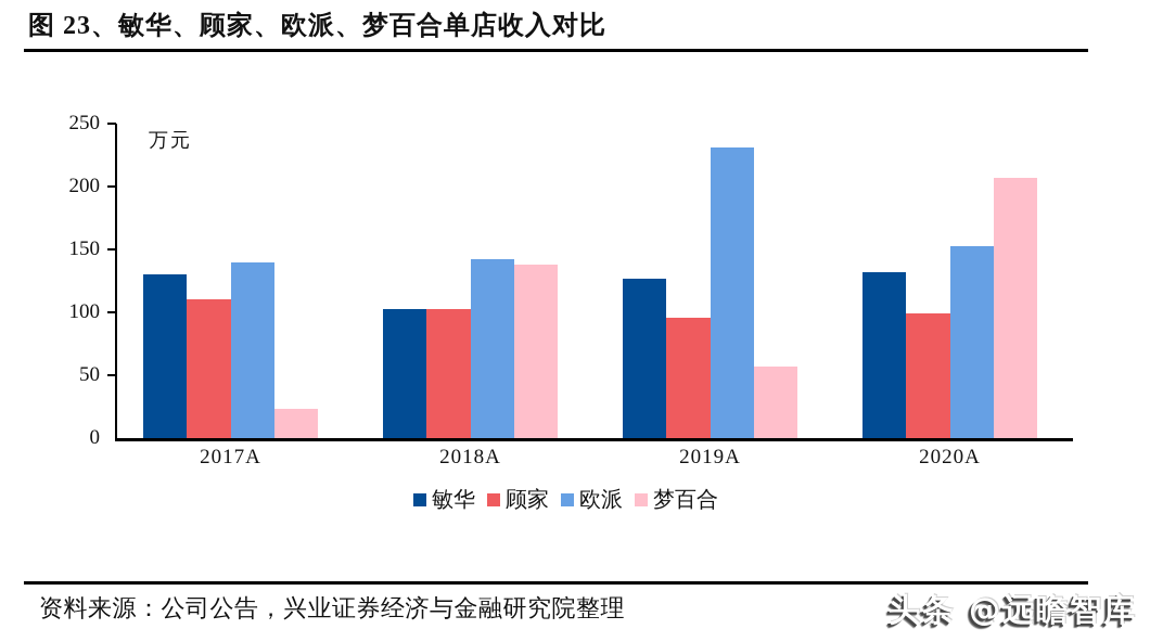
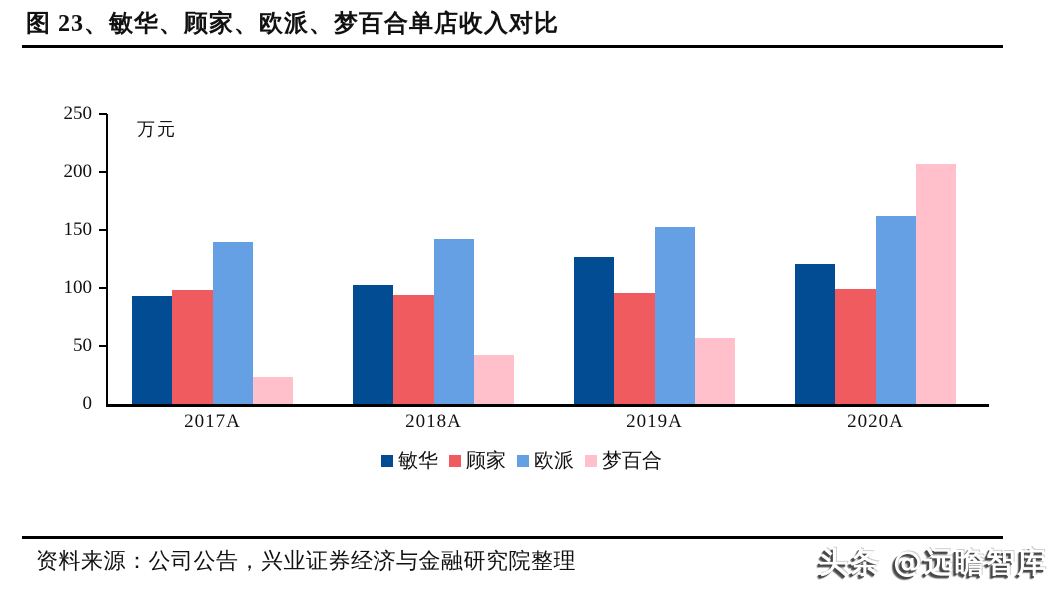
敏华/2017A: 130 -> 93
顾家/2017A: 110 -> 98
顾家/2018A: 103 -> 94
梦百合/2018A: 138 -> 42
欧派/2019A: 231 -> 153
敏华/2020A: 132 -> 121
欧派/2020A: 153 -> 162
